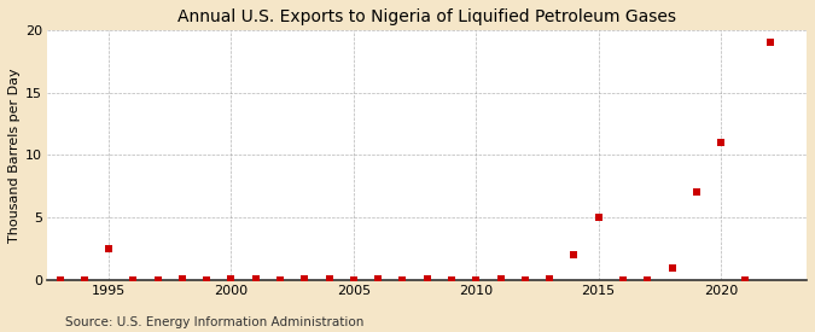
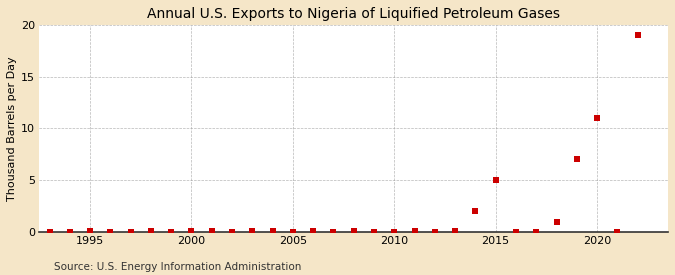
1995: 2.5 -> 0.1
